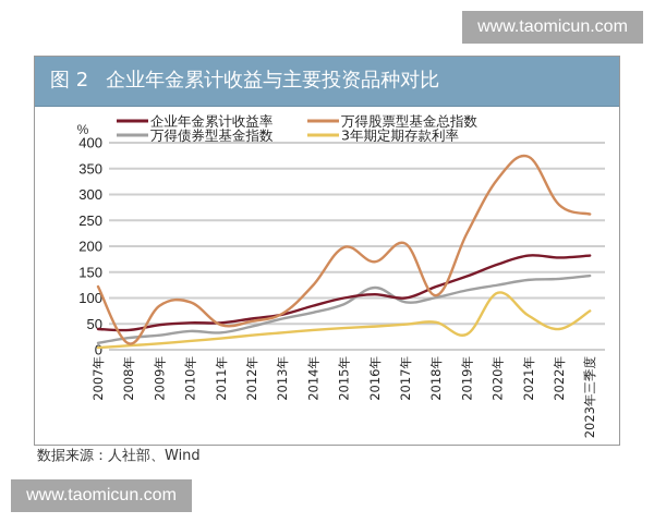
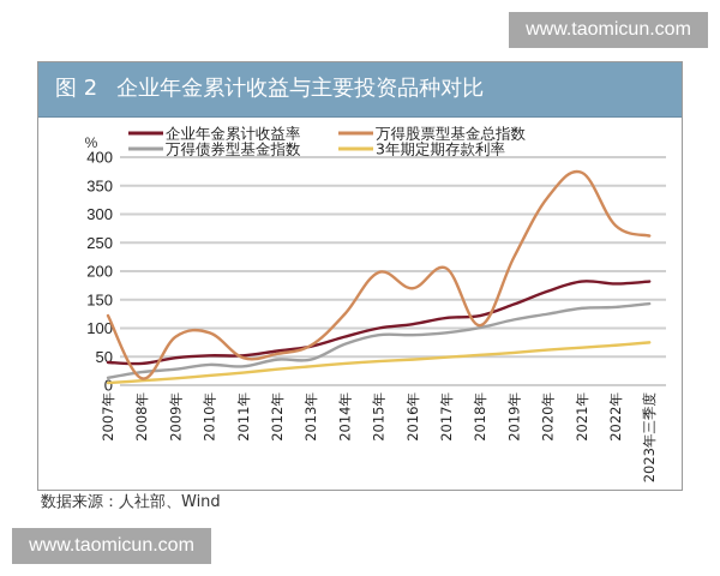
万得债券型基金指数/2013年: 60 -> 40
万得债券型基金指数/2016年: 120 -> 90
企业年金累计收益率/2017年: 100 -> 120
3年期定期存款利率/2019年: 30 -> 60
3年期定期存款利率/2020年: 110 -> 60
3年期定期存款利率/2022年: 40 -> 70
